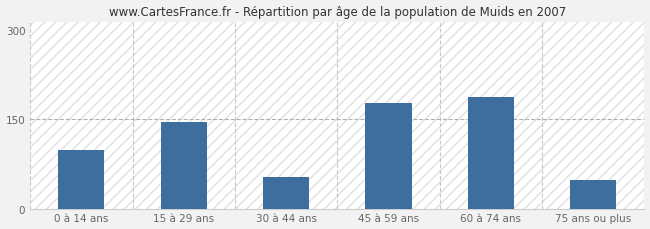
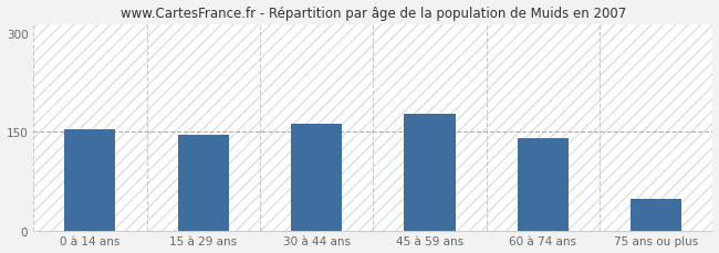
0 à 14 ans: 98 -> 155
30 à 44 ans: 54 -> 163
60 à 74 ans: 188 -> 141
